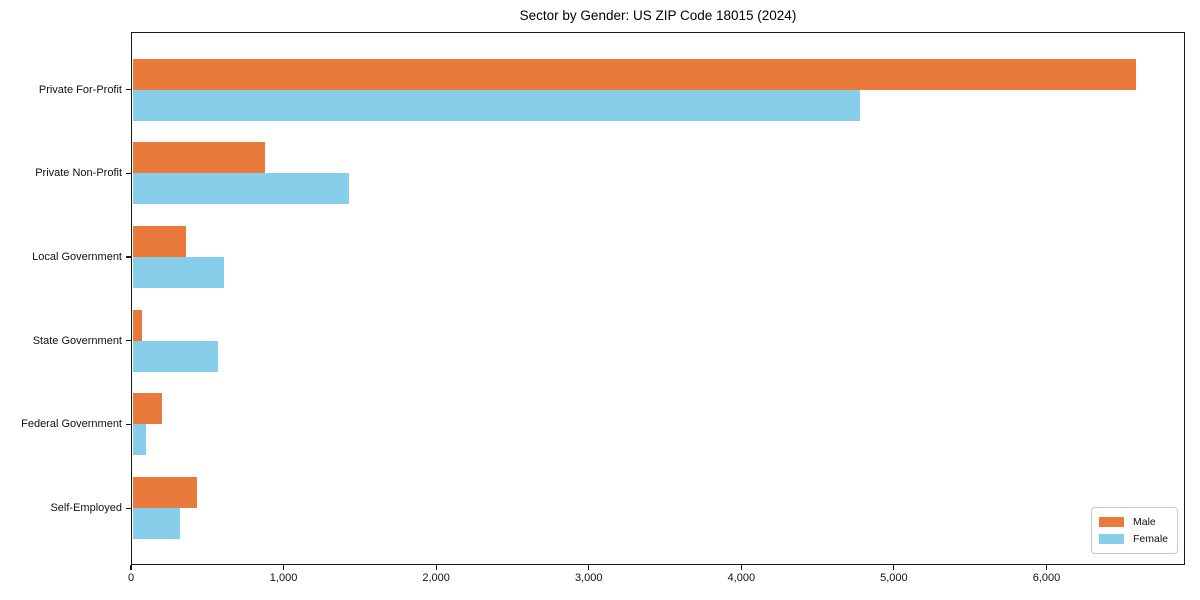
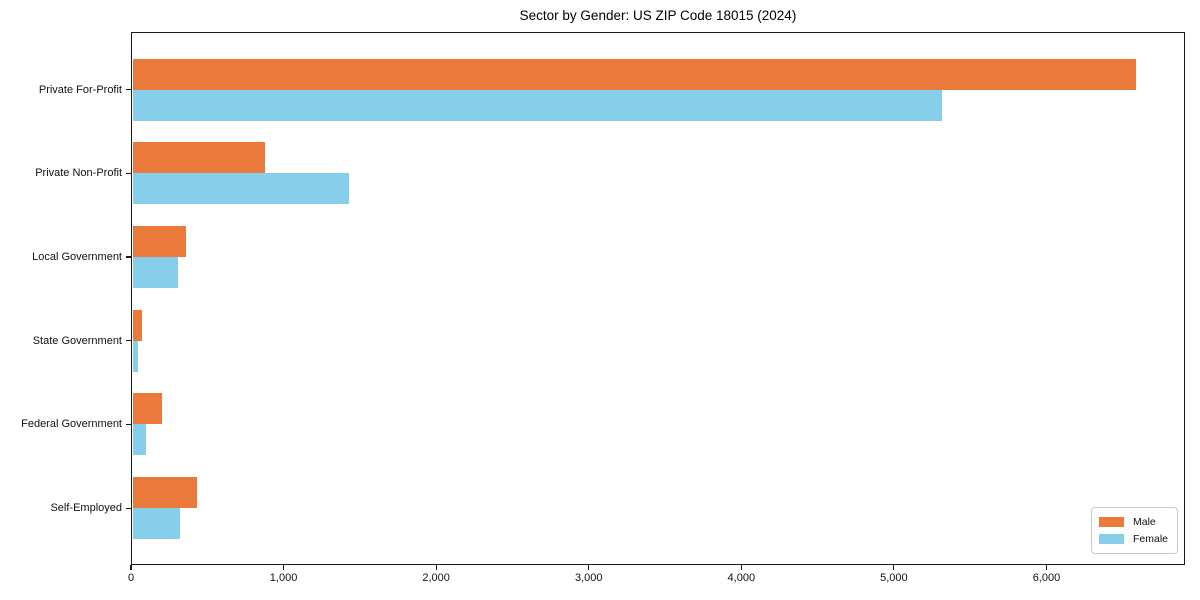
Female/Private For-Profit: 4780 -> 5320
Female/Local Government: 610 -> 310
Female/State Government: 570 -> 50
